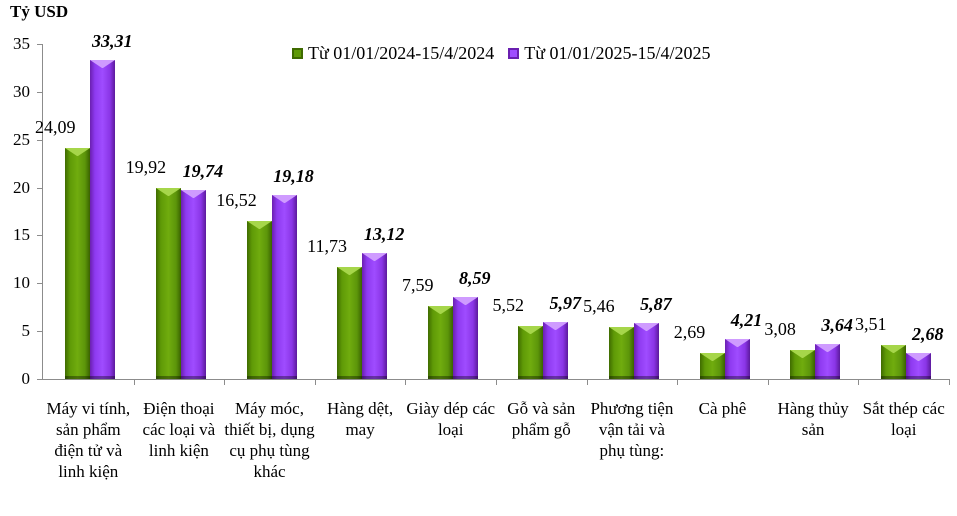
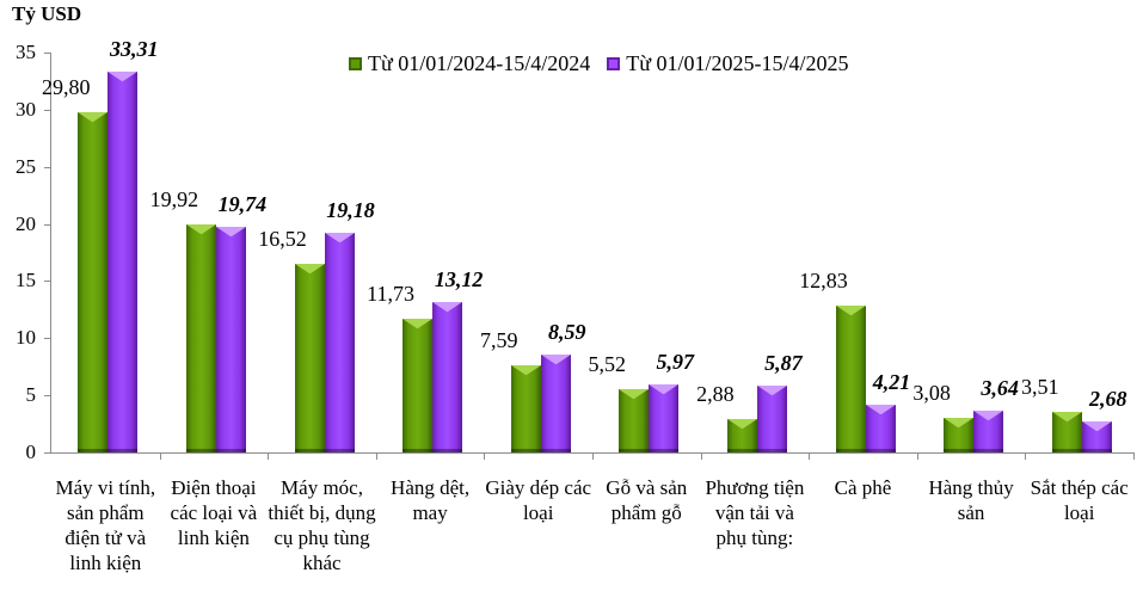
Từ 01/01/2024-15/4/2024/Máy vi tính, sản phẩm điện tử và linh kiện: 24,09 -> 29,80
Từ 01/01/2024-15/4/2024/Phương tiện vận tải và phụ tùng:: 5,46 -> 2,88
Từ 01/01/2024-15/4/2024/Cà phê: 2,69 -> 12,83
